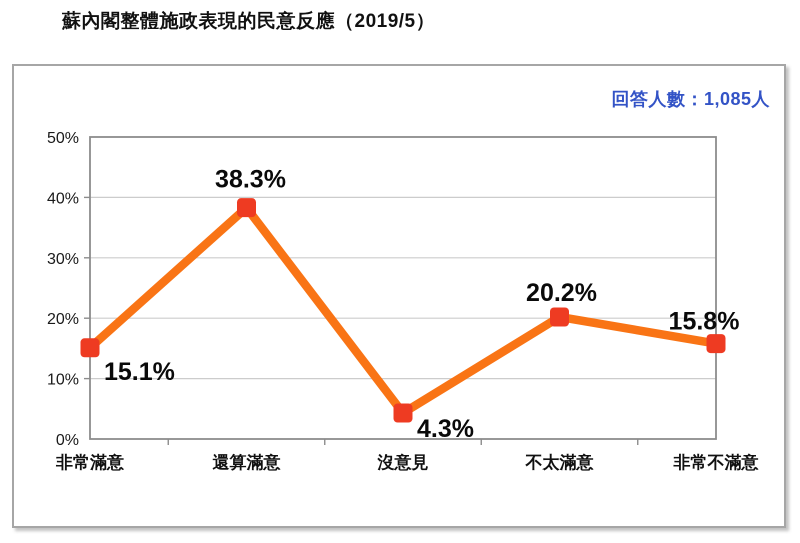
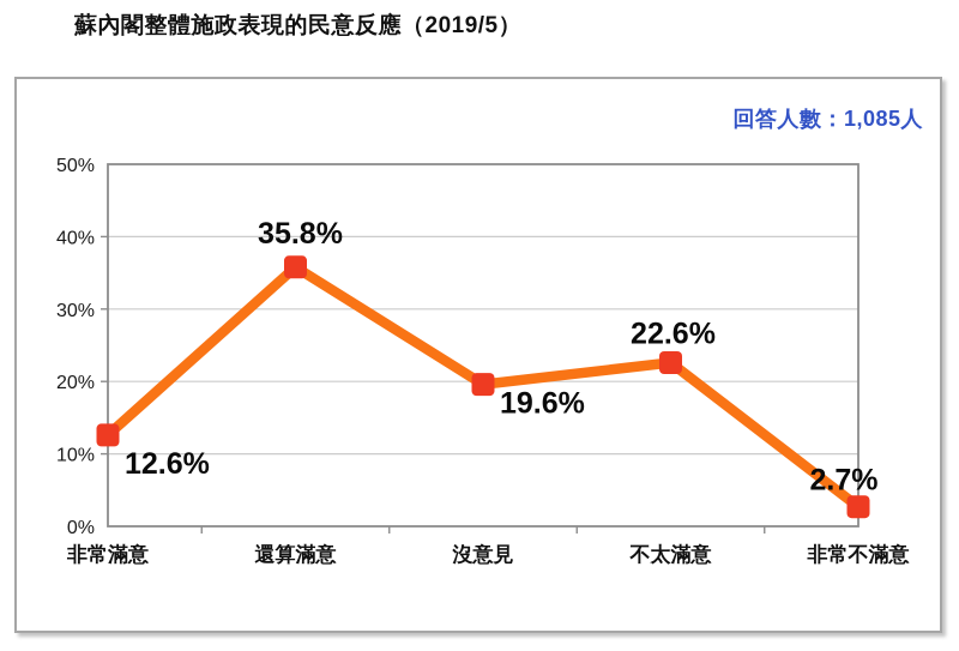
非常滿意: 15.1% -> 12.6%
還算滿意: 38.3% -> 35.8%
沒意見: 4.3% -> 19.6%
不太滿意: 20.2% -> 22.6%
非常不滿意: 15.8% -> 2.7%
